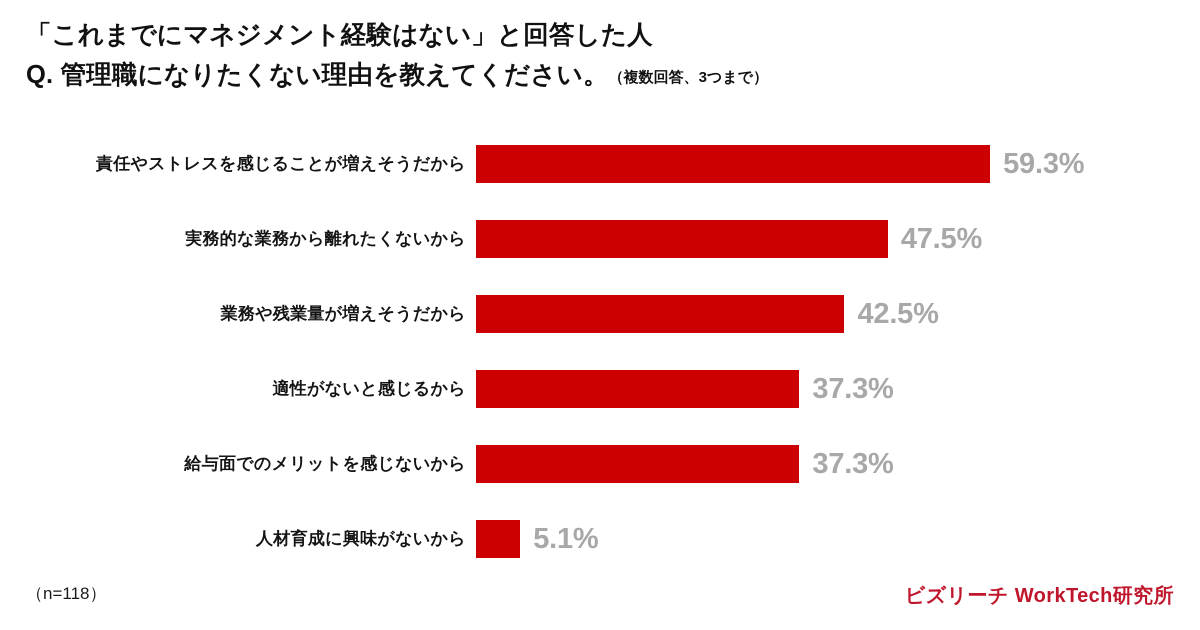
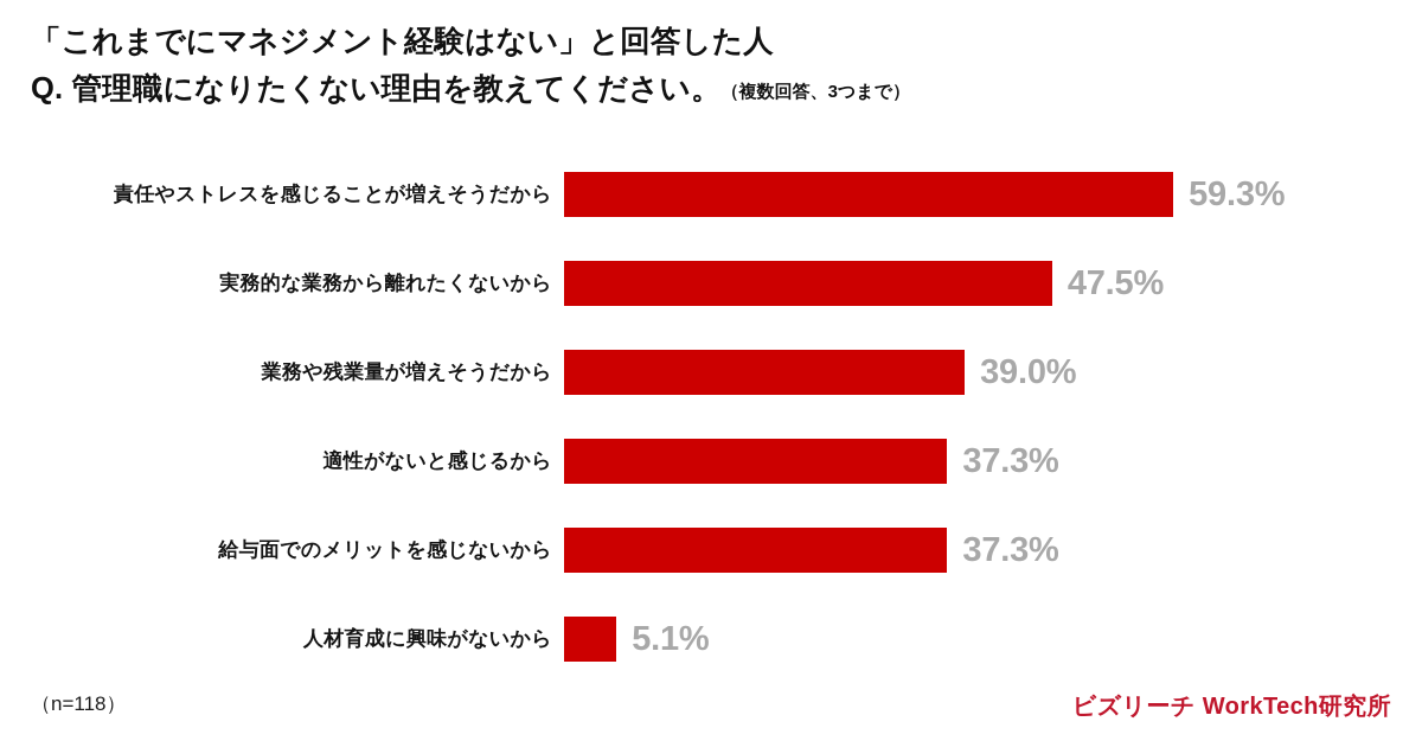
業務や残業量が増えそうだから: 42.5% -> 39.0%
